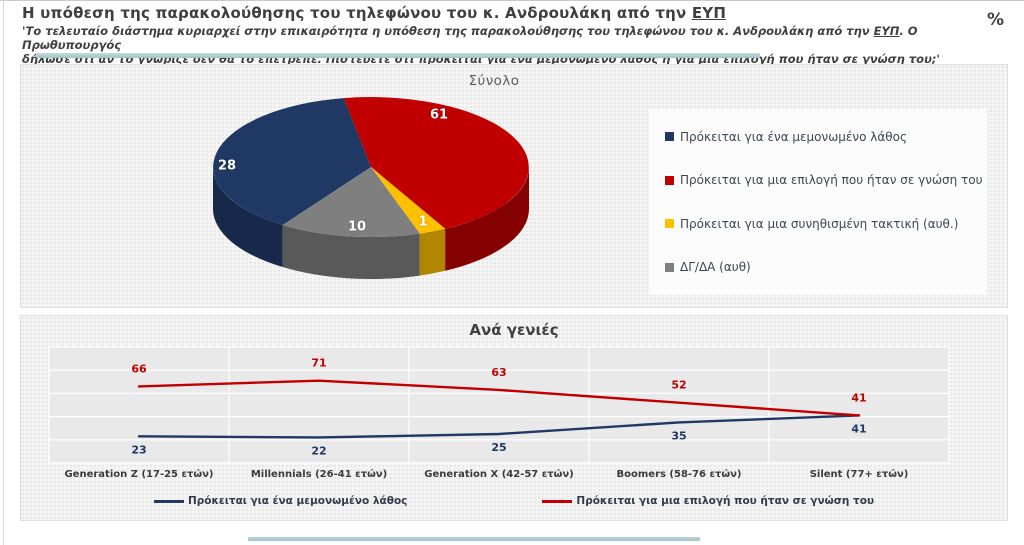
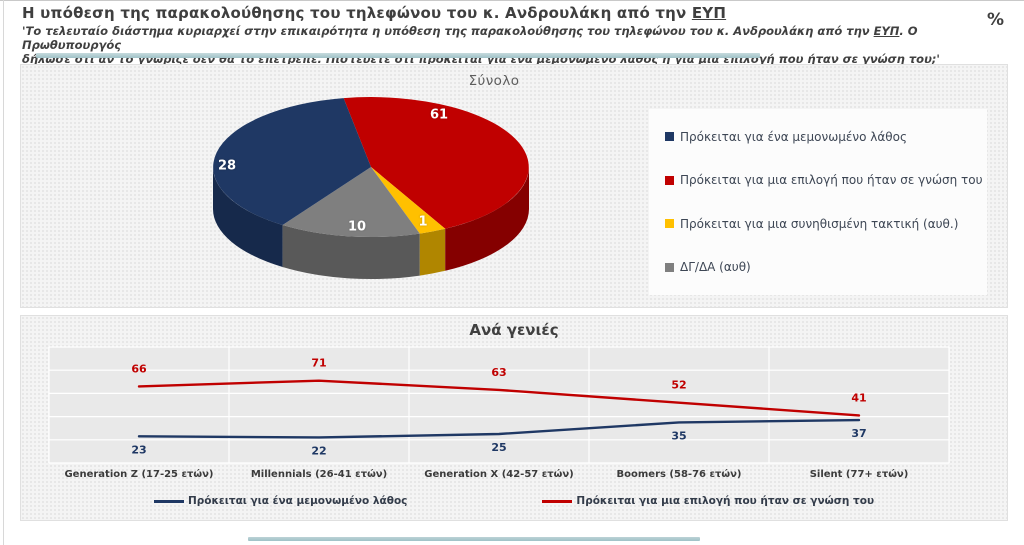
Ανά γενιές/Πρόκειται για ένα μεμονωμένο λάθος/Silent (77+ ετών): 41 -> 37
